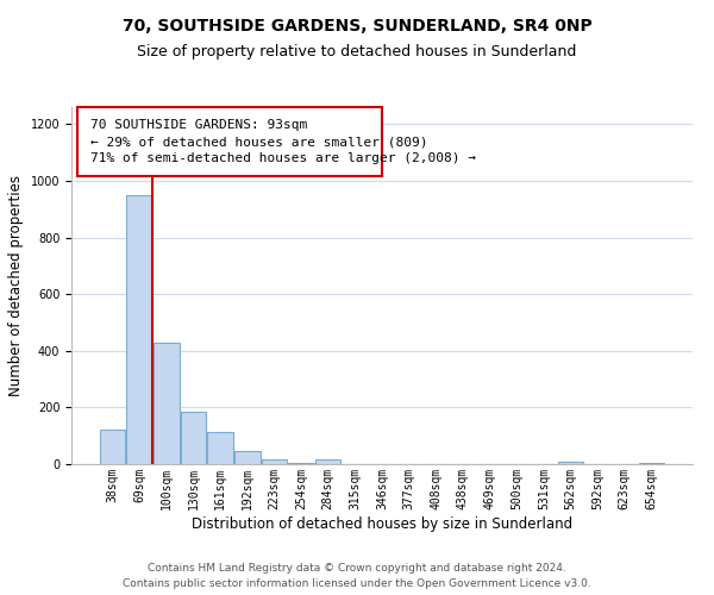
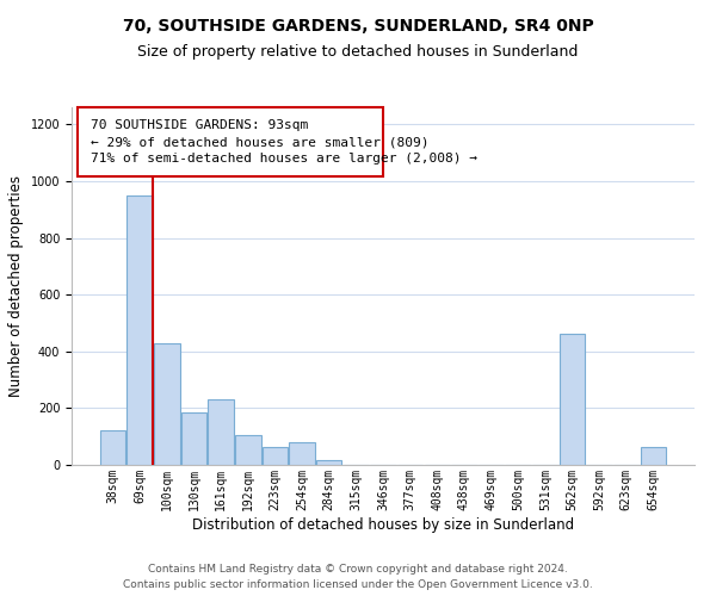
161sqm: 115 -> 230
192sqm: 47 -> 105
223sqm: 18 -> 65
254sqm: 3 -> 80
562sqm: 8 -> 460
654sqm: 3 -> 65
